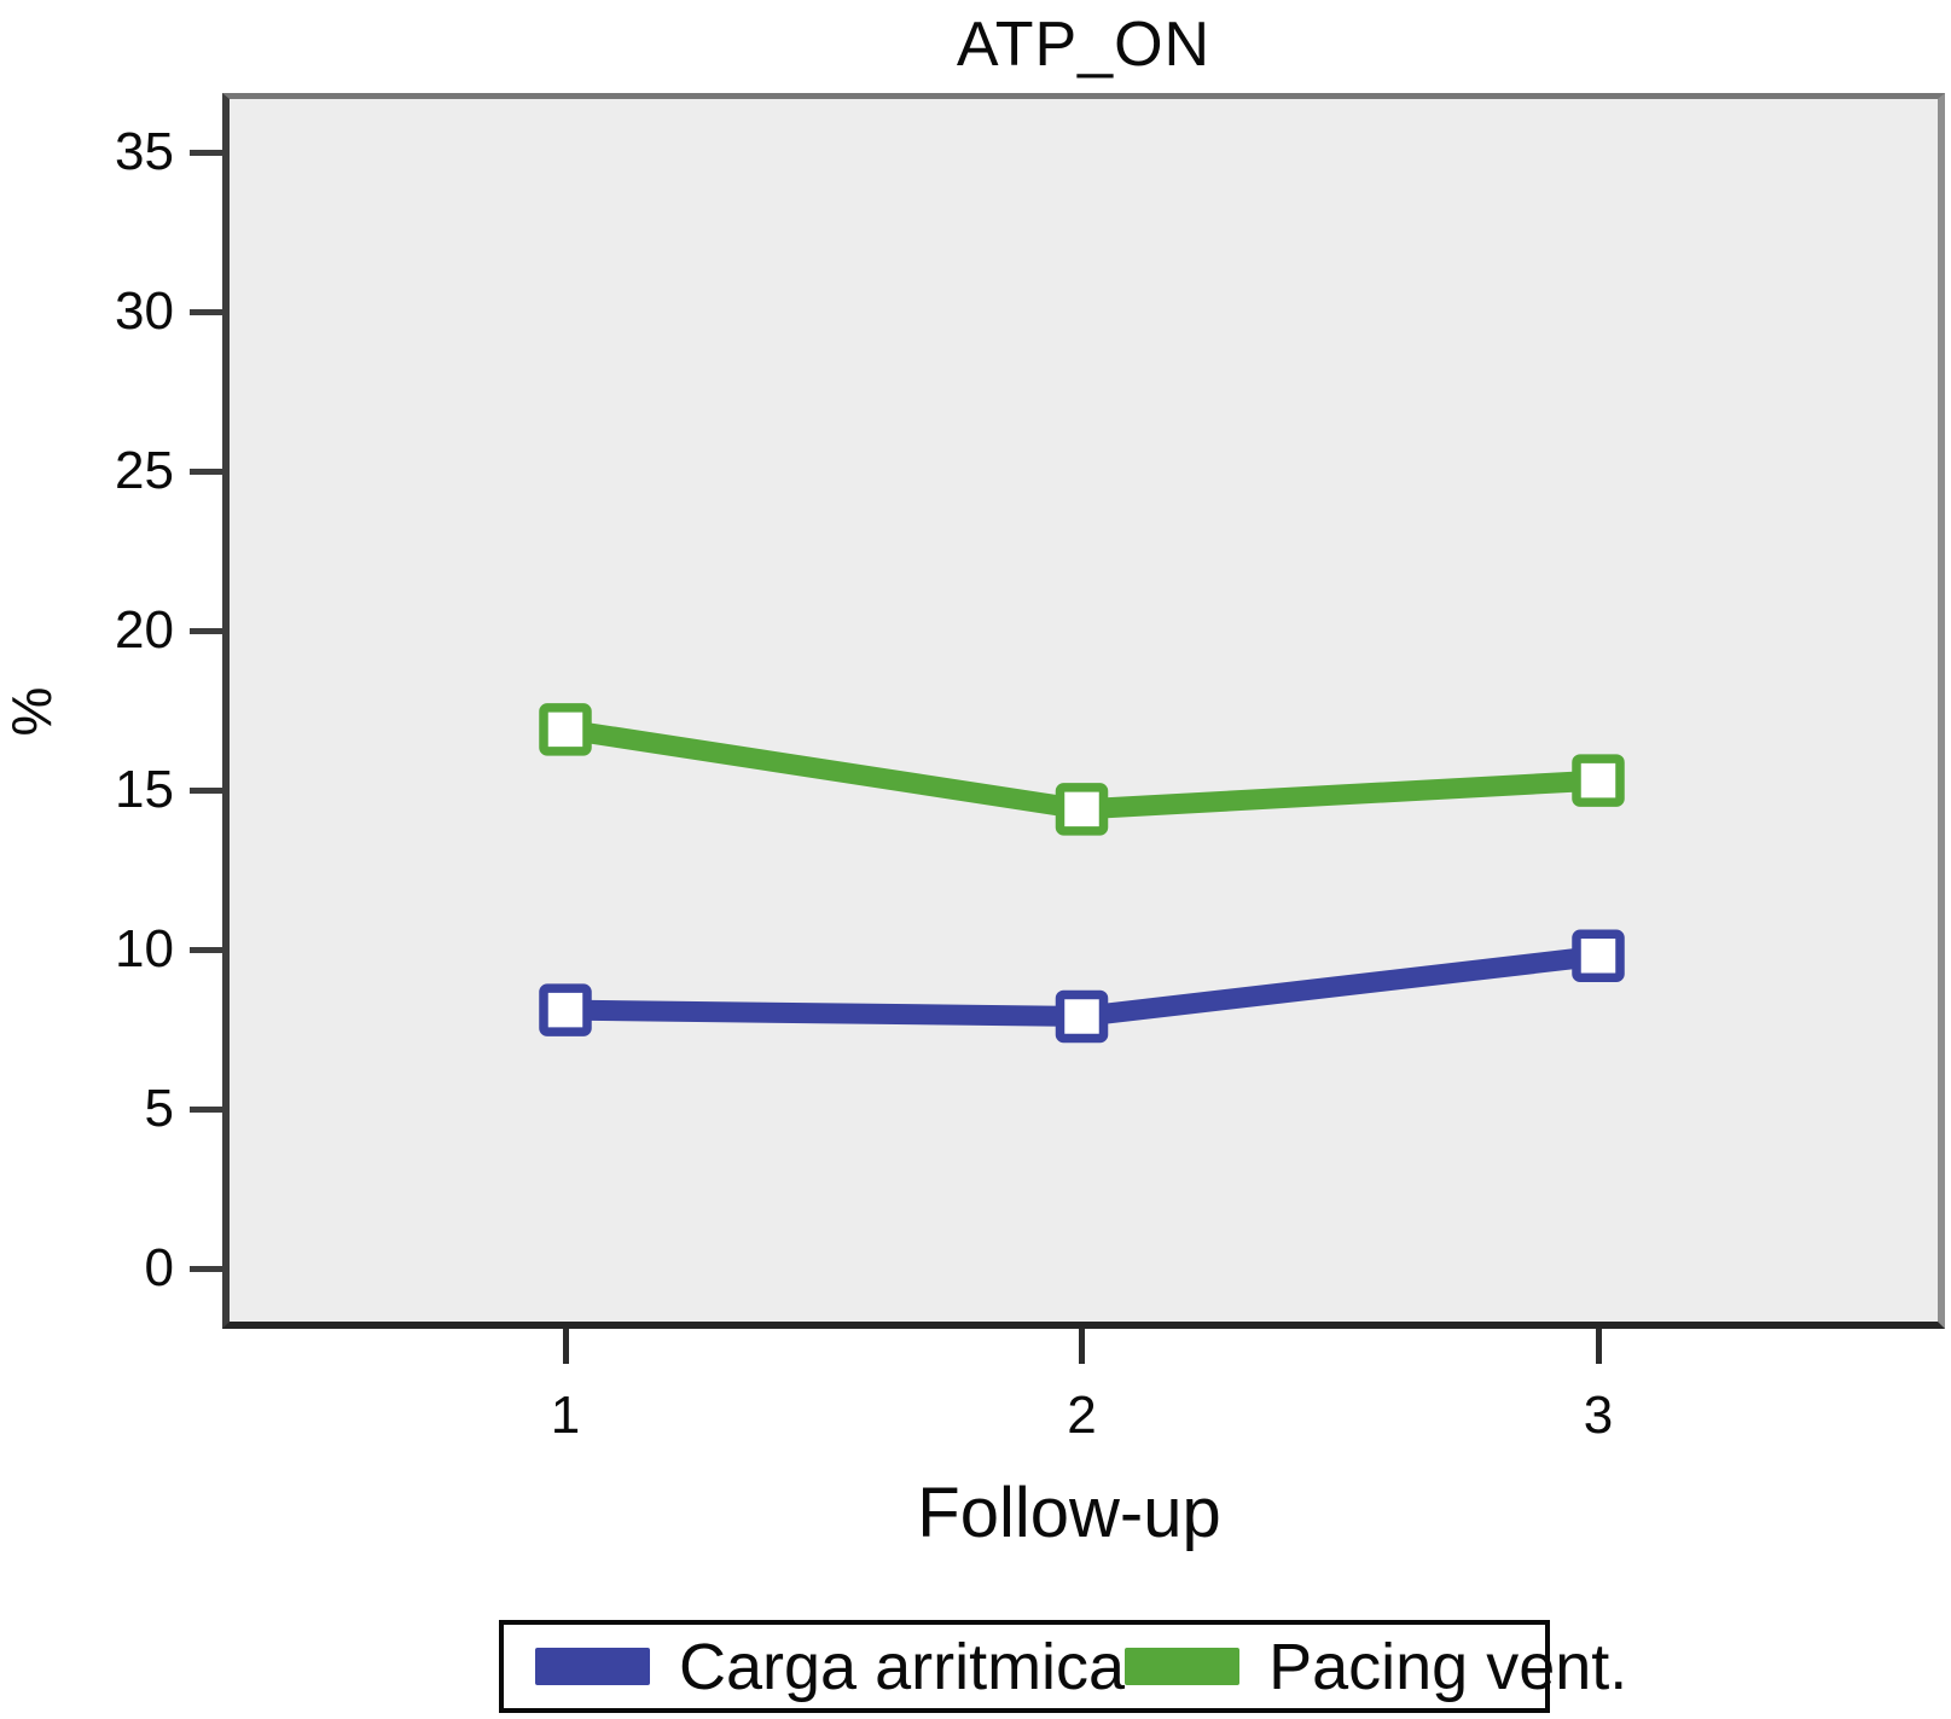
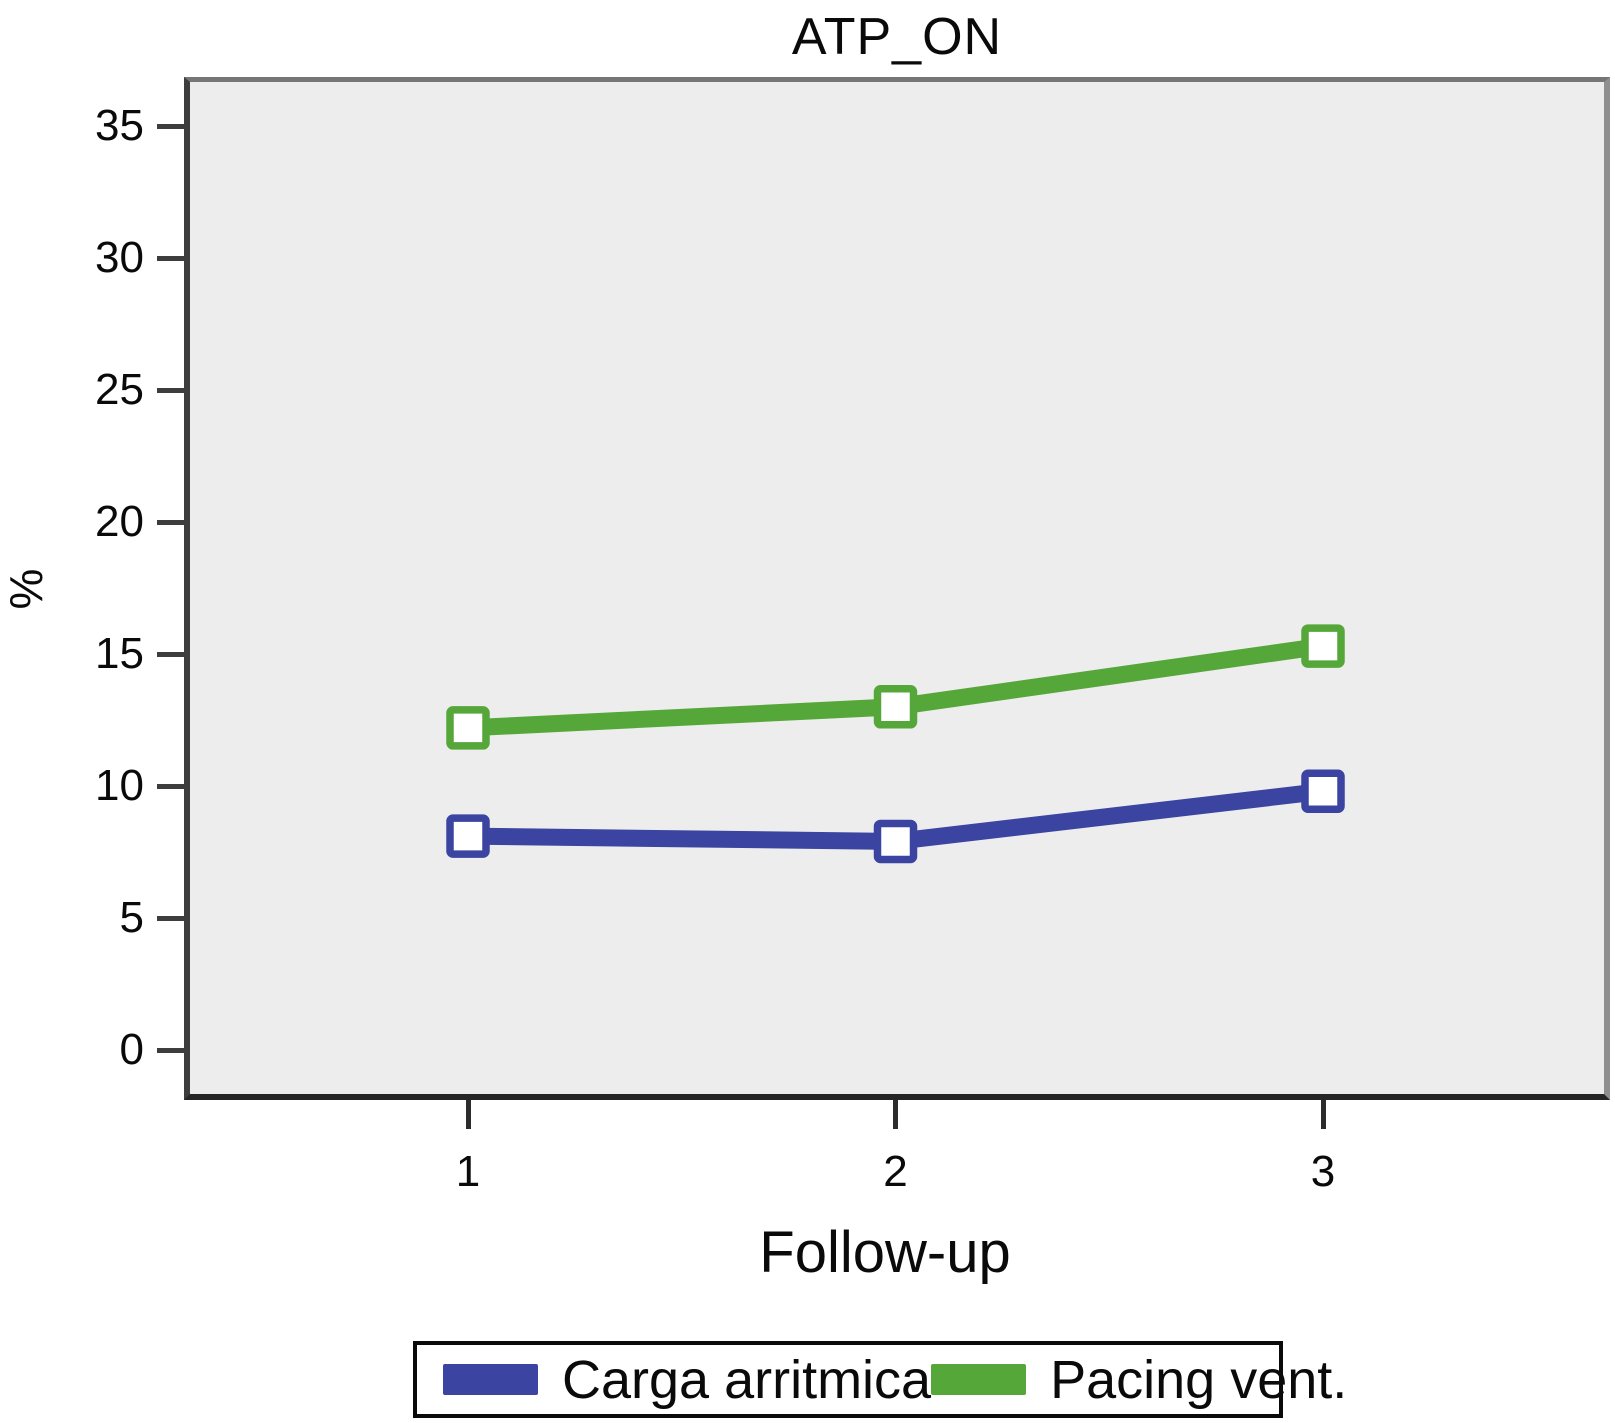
Pacing vent./1: 16.9 -> 12.2
Pacing vent./2: 14.4 -> 13.0
